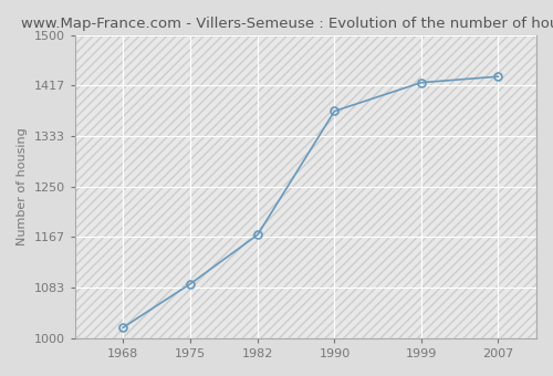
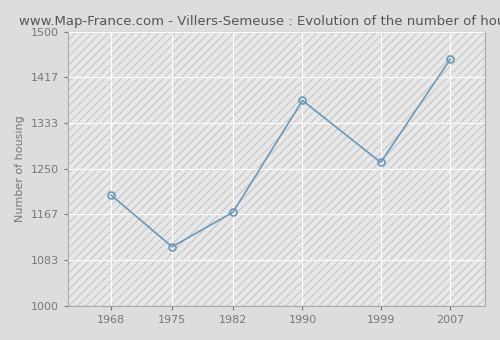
1968: 1018 -> 1202
1975: 1090 -> 1108
1999: 1422 -> 1262
2007: 1432 -> 1450
